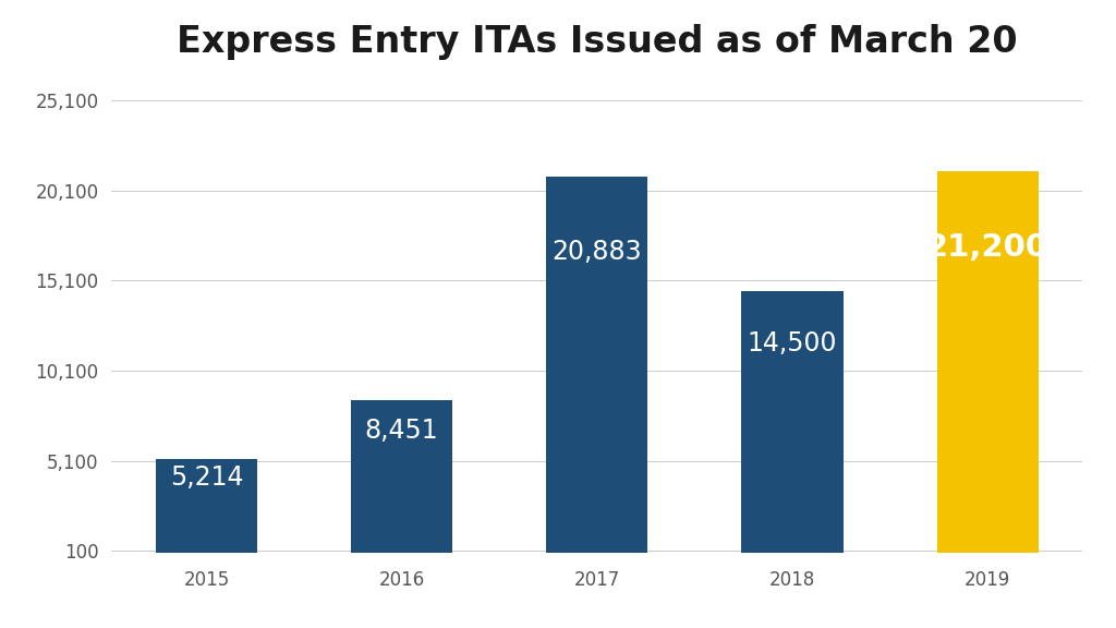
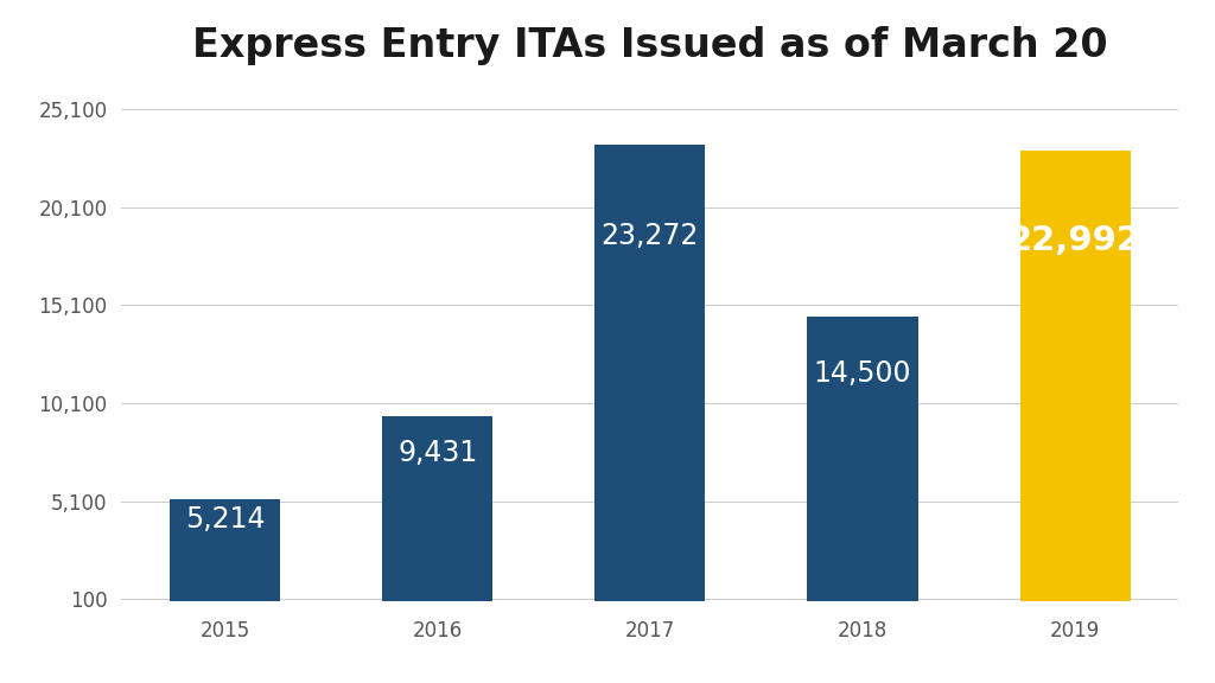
2016: 8,451 -> 9,431
2017: 20,883 -> 23,272
2019: 21,200 -> 22,992
